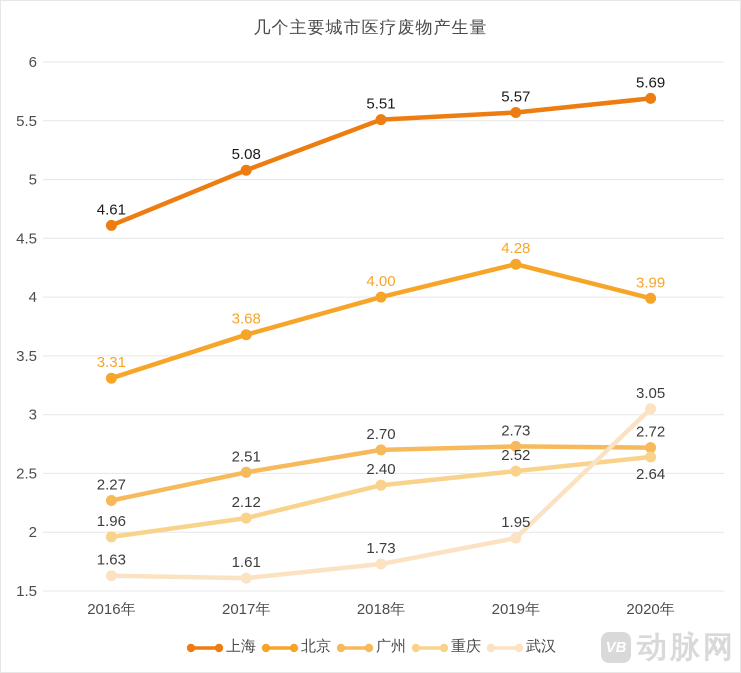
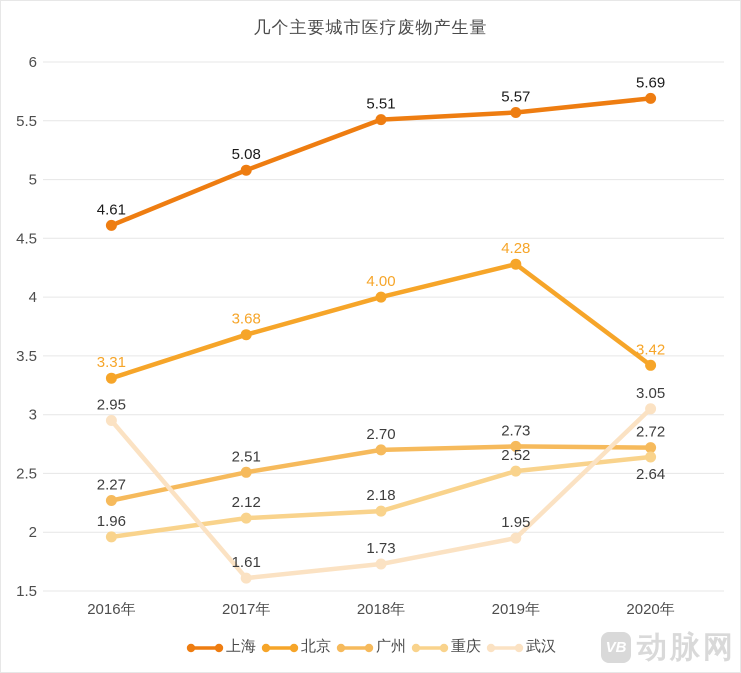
武汉/2016年: 1.63 -> 2.95
重庆/2018年: 2.40 -> 2.18
北京/2020年: 3.99 -> 3.42
